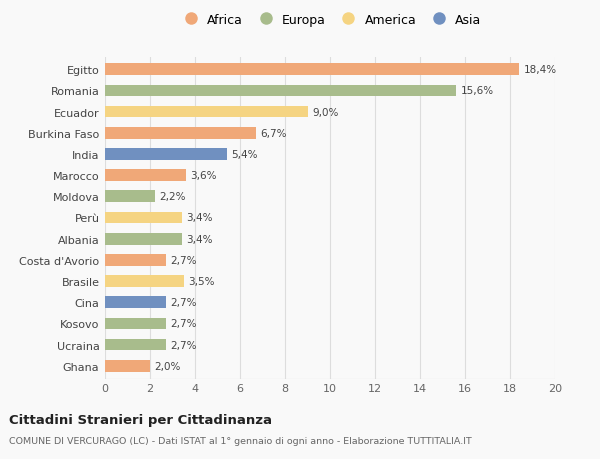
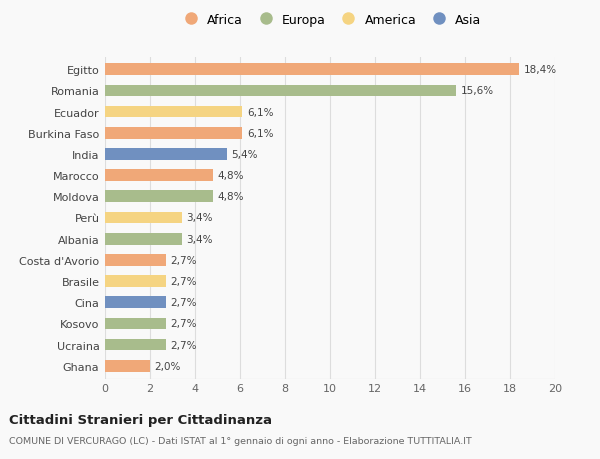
Ecuador: 9,0% -> 6,1%
Burkina Faso: 6,7% -> 6,1%
Marocco: 3,6% -> 4,8%
Moldova: 2,2% -> 4,8%
Brasile: 3,5% -> 2,7%
